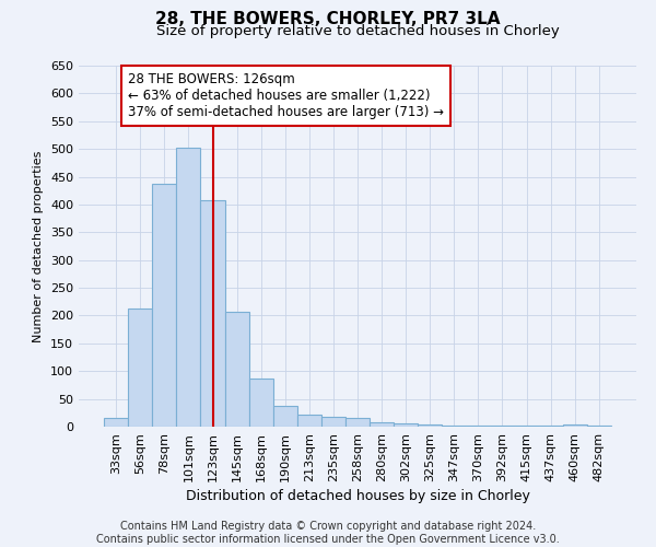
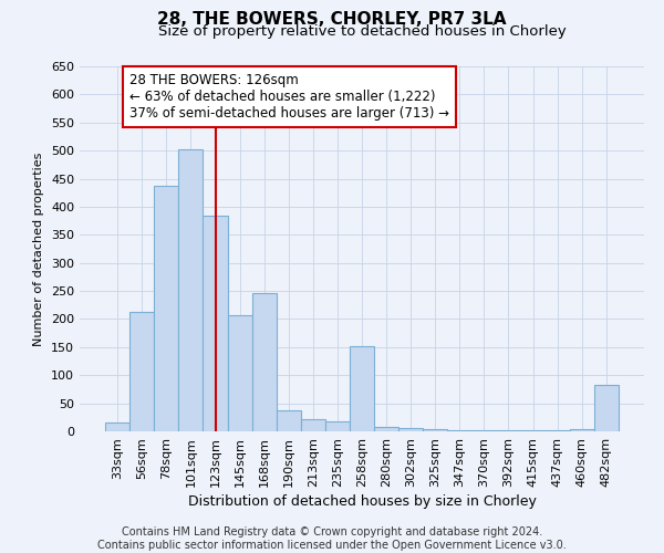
123sqm: 408 -> 384
168sqm: 87 -> 246
258sqm: 15 -> 152
482sqm: 2 -> 82
